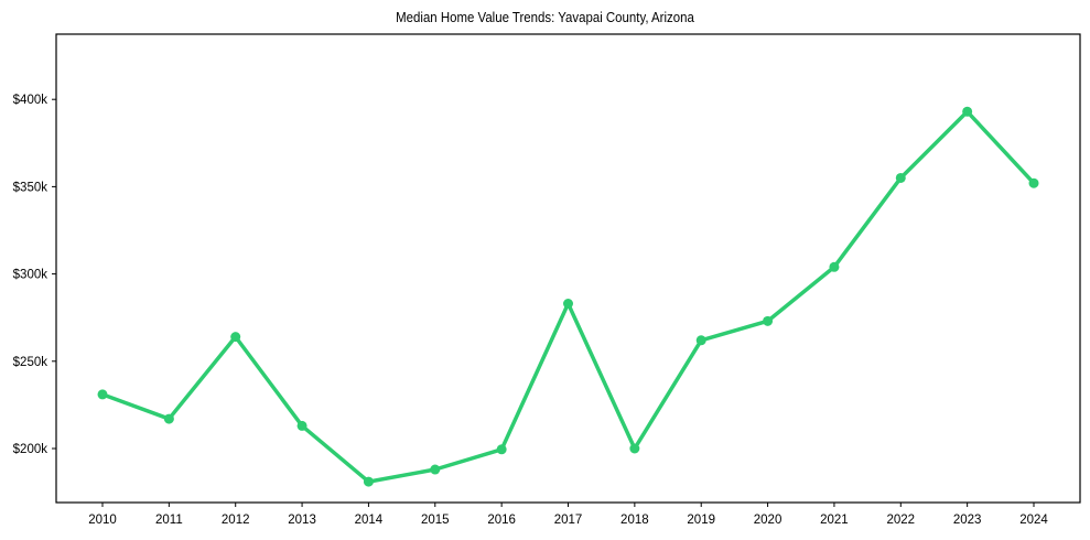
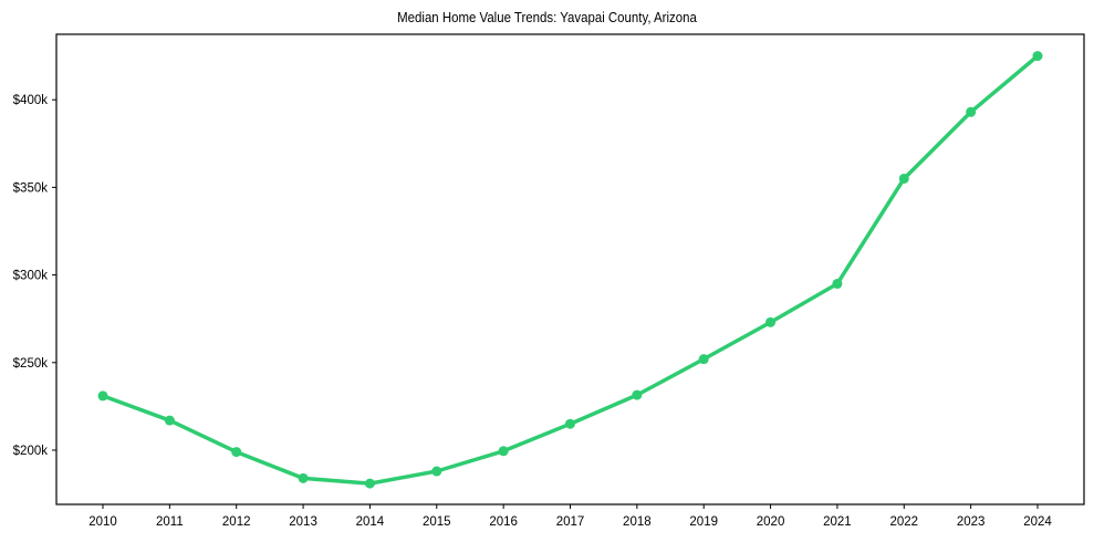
2012: $264k -> $199k
2013: $213k -> $184k
2017: $283k -> $215k
2018: $200k -> $232k
2019: $262k -> $252k
2021: $304k -> $295k
2024: $352k -> $425k
